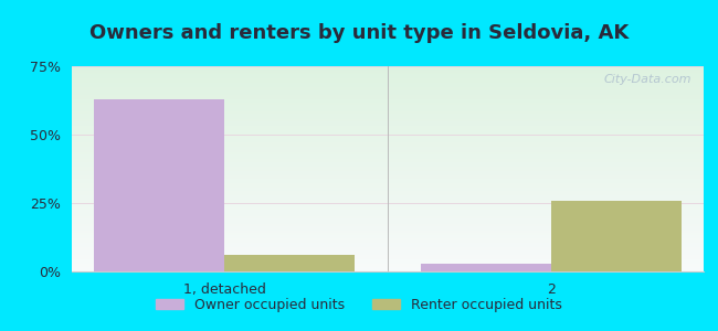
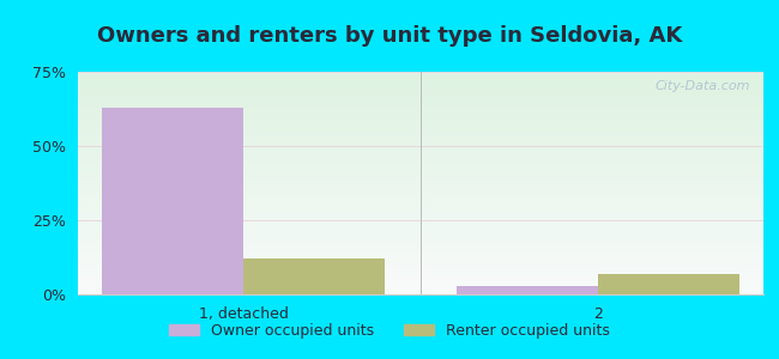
Renter occupied units/1, detached: 6% -> 12%
Renter occupied units/2: 26% -> 7%
